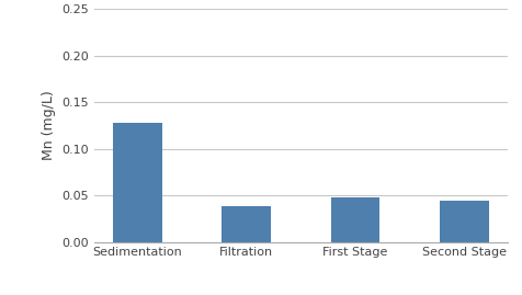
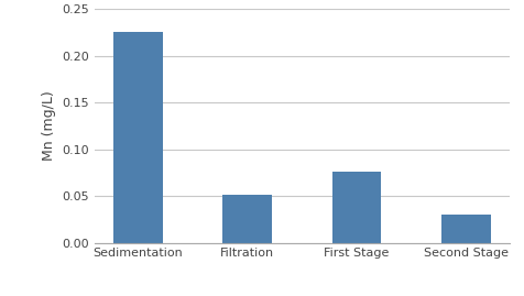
Sedimentation: 0.128 -> 0.225
Filtration: 0.038 -> 0.051
First Stage: 0.048 -> 0.076
Second Stage: 0.044 -> 0.030
